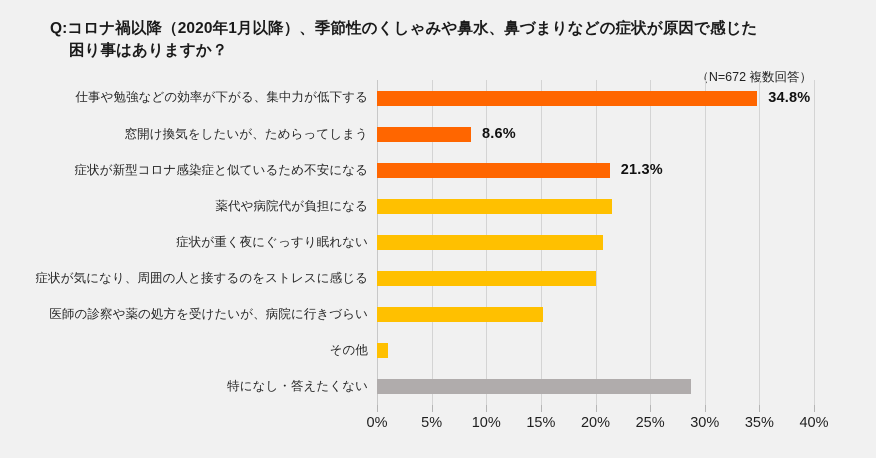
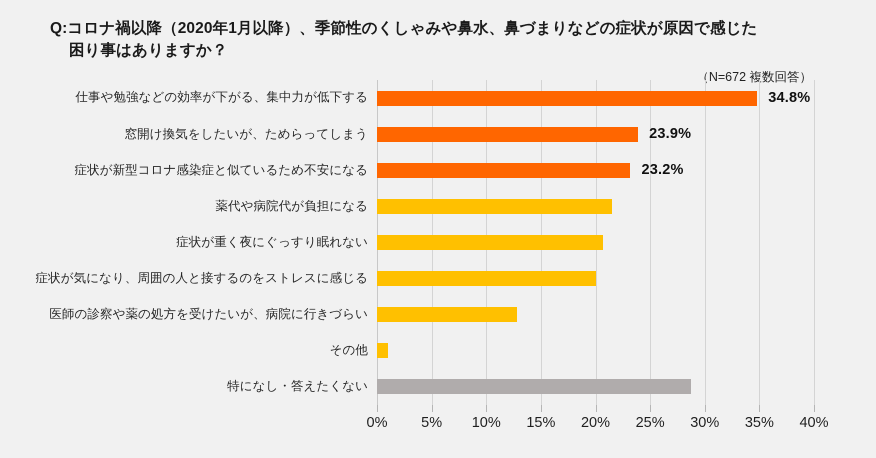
窓開け換気をしたいが、ためらってしまう: 8.6% -> 23.9%
症状が新型コロナ感染症と似ているため不安になる: 21.3% -> 23.2%
医師の診察や薬の処方を受けたいが、病院に行きづらい: 15.2% -> 12.8%
